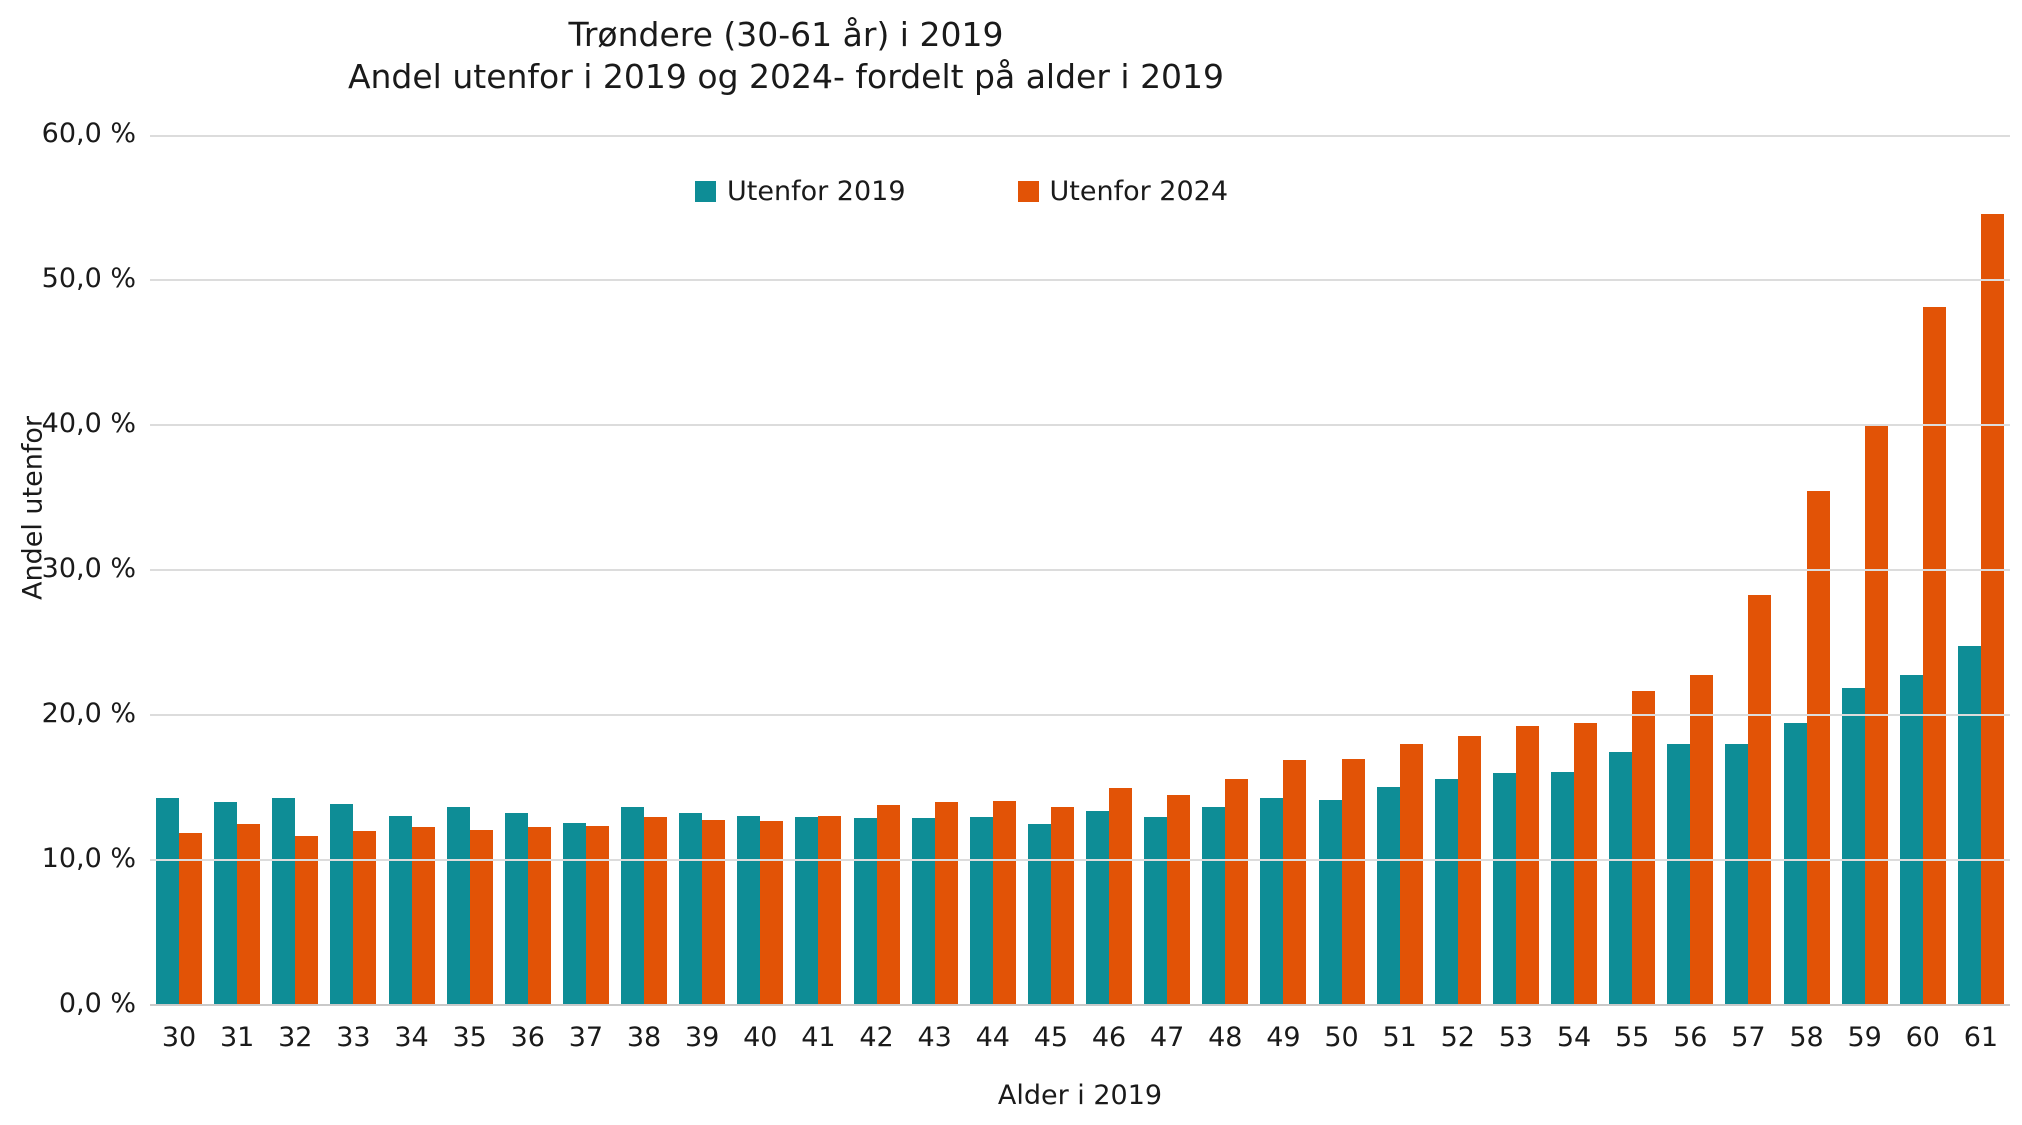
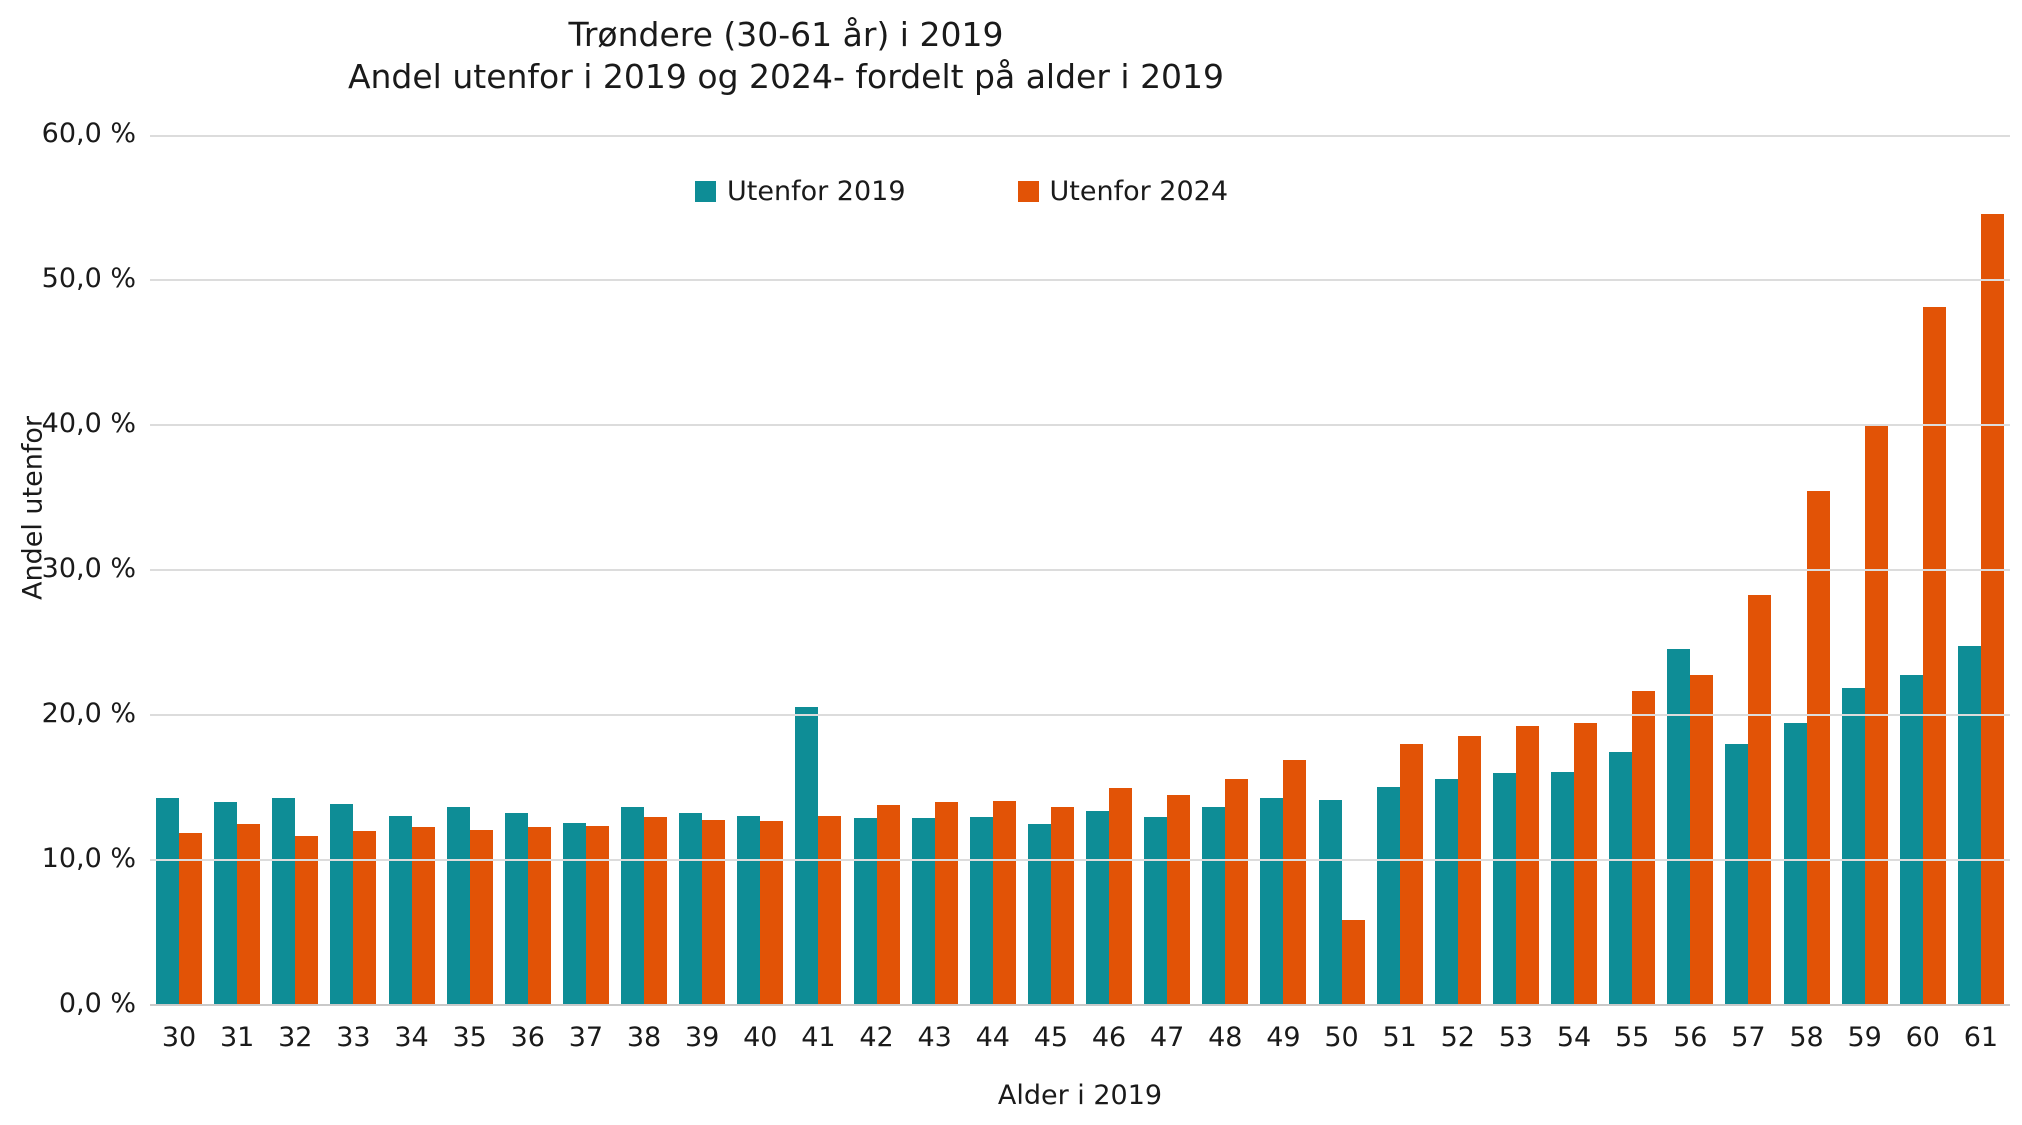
Utenfor 2019/41: 12,9% -> 20,5%
Utenfor 2024/50: 16,9% -> 5,8%
Utenfor 2019/56: 17,9% -> 24,5%
